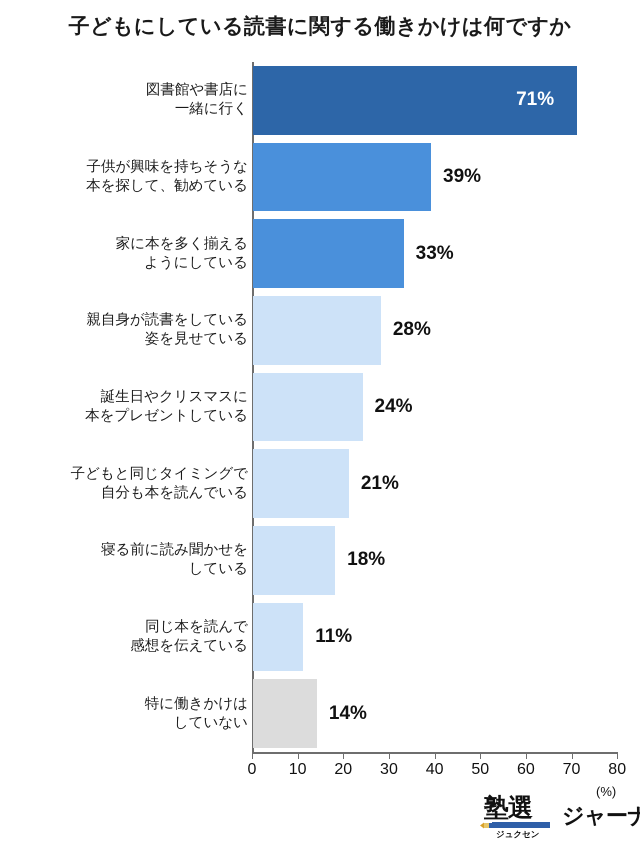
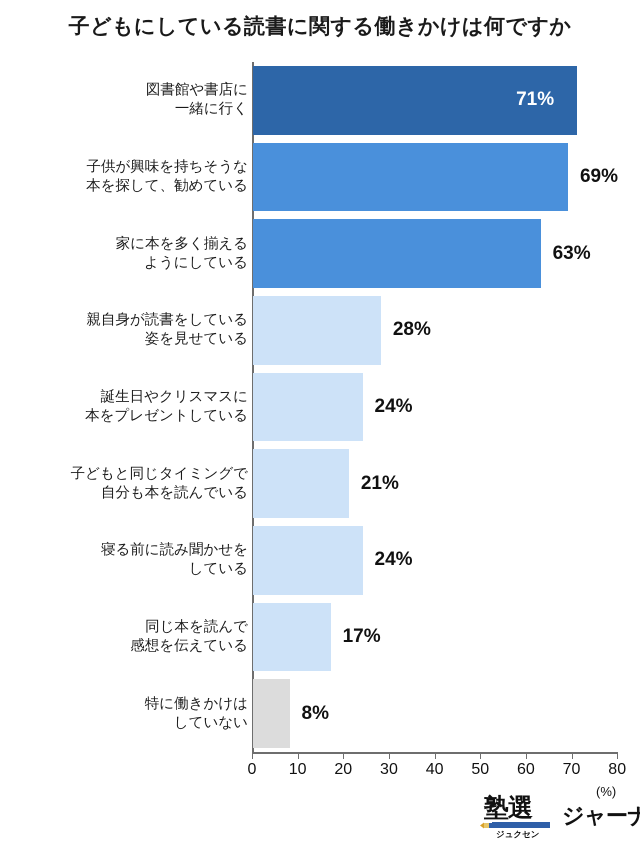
子供が興味を持ちそうな 本を探して、勧めている: 39% -> 69%
家に本を多く揃える ようにしている: 33% -> 63%
寝る前に読み聞かせを している: 18% -> 24%
同じ本を読んで 感想を伝えている: 11% -> 17%
特に働きかけは していない: 14% -> 8%
